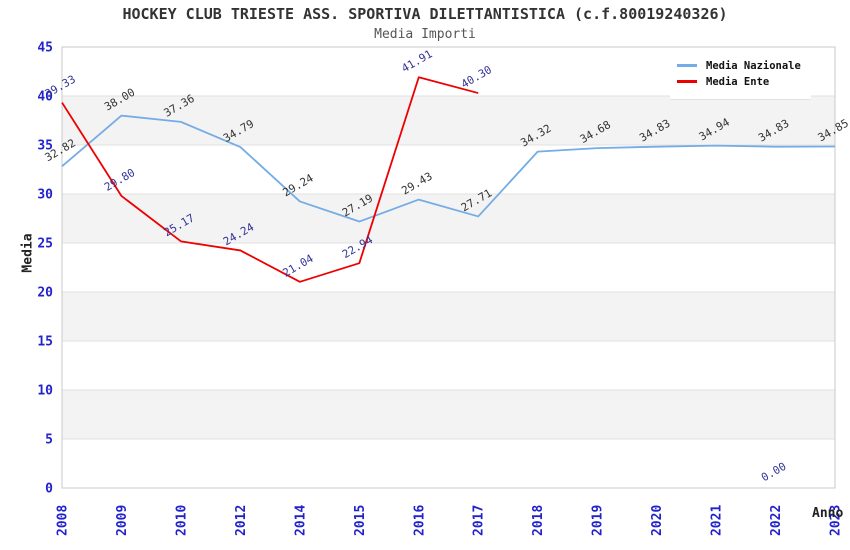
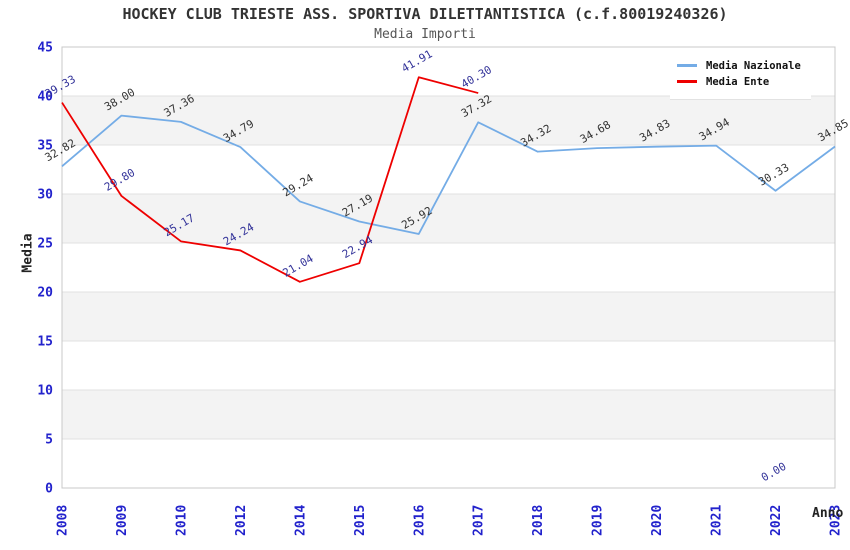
Media Nazionale/2016: 29.43 -> 25.92
Media Nazionale/2017: 27.71 -> 37.32
Media Nazionale/2022: 34.83 -> 30.33
